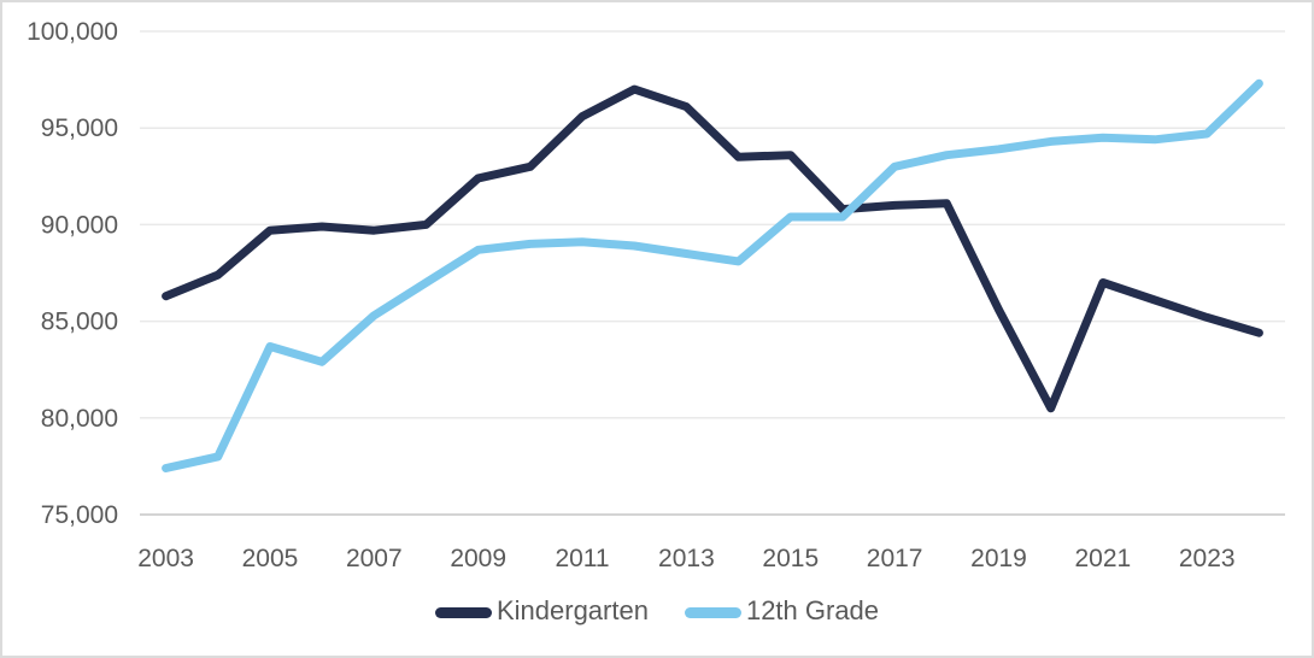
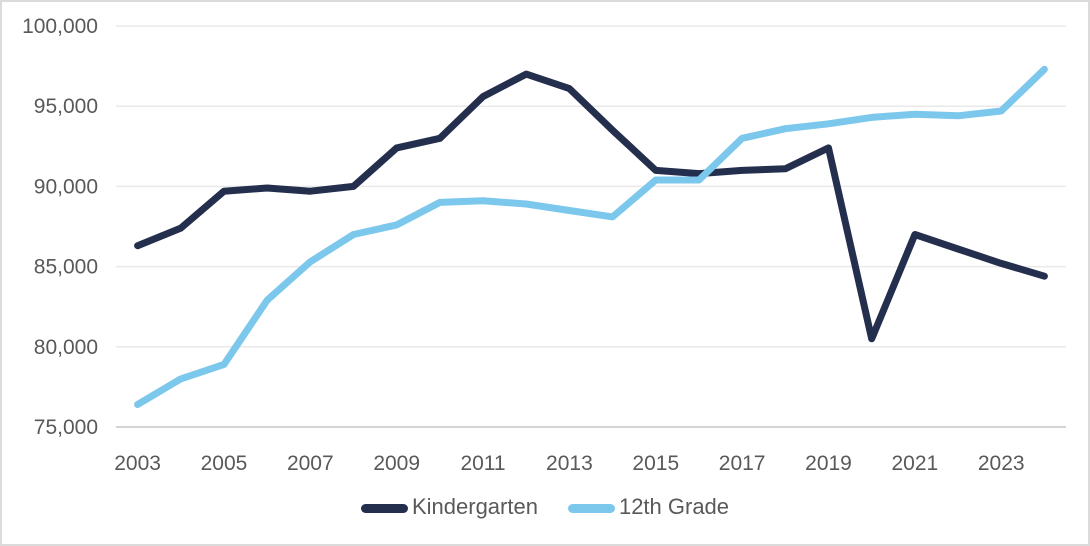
12th Grade/2003: 77400 -> 76400
12th Grade/2005: 83700 -> 78900
12th Grade/2009: 88700 -> 87600
Kindergarten/2015: 93600 -> 91000
Kindergarten/2019: 85600 -> 92400
